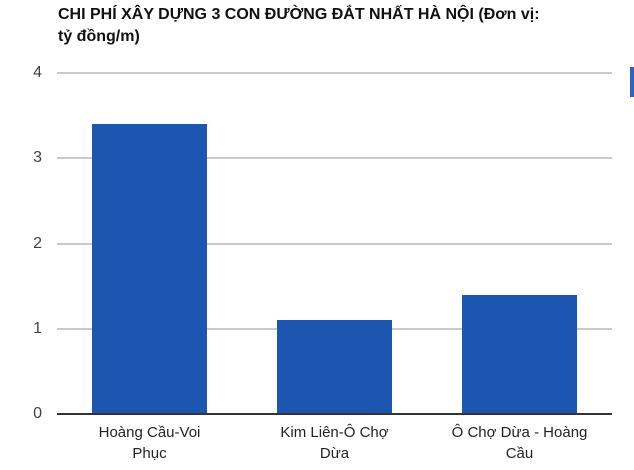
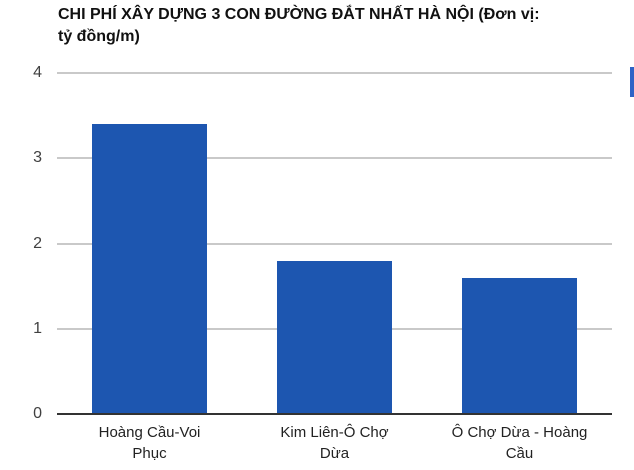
Kim Liên-Ô Chợ Dừa: 1.1 -> 1.8
Ô Chợ Dừa - Hoàng Cầu: 1.4 -> 1.6
